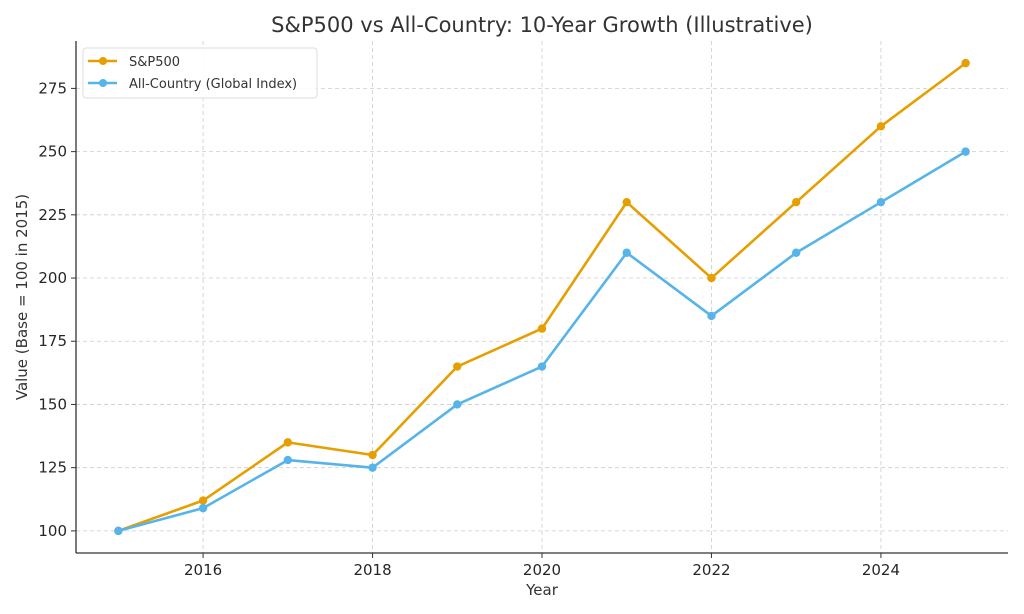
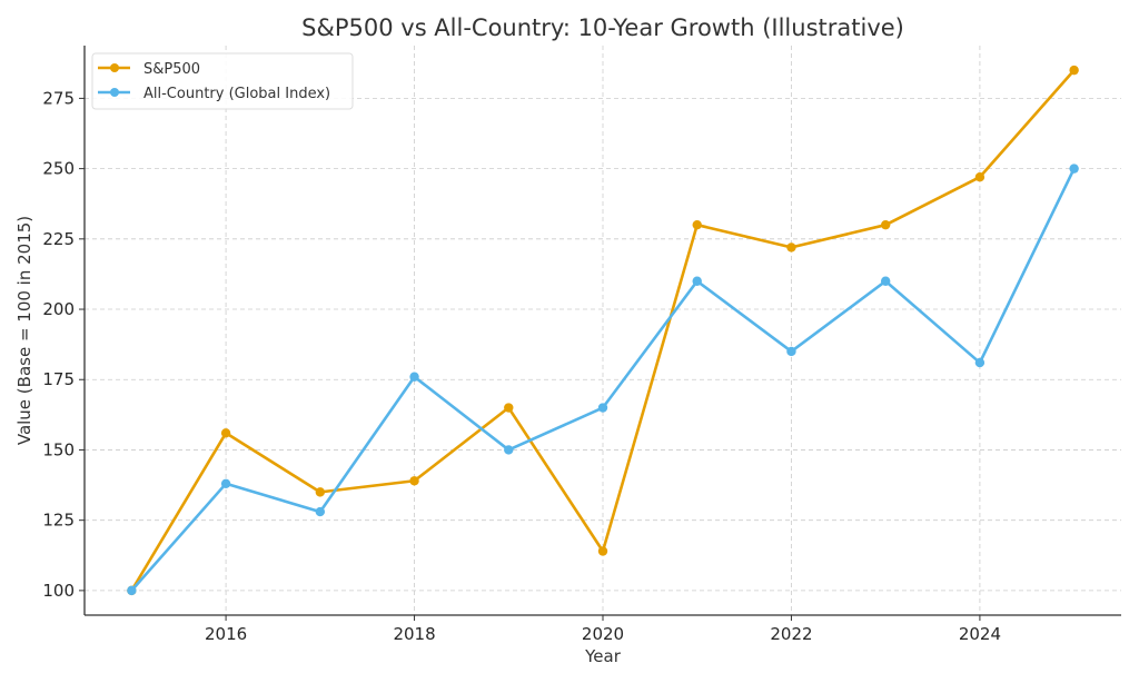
S&P500/2016: 112 -> 156
All-Country (Global Index)/2016: 109 -> 138
S&P500/2018: 130 -> 139
All-Country (Global Index)/2018: 125 -> 176
S&P500/2020: 180 -> 114
S&P500/2022: 200 -> 222
S&P500/2024: 260 -> 247
All-Country (Global Index)/2024: 230 -> 181
